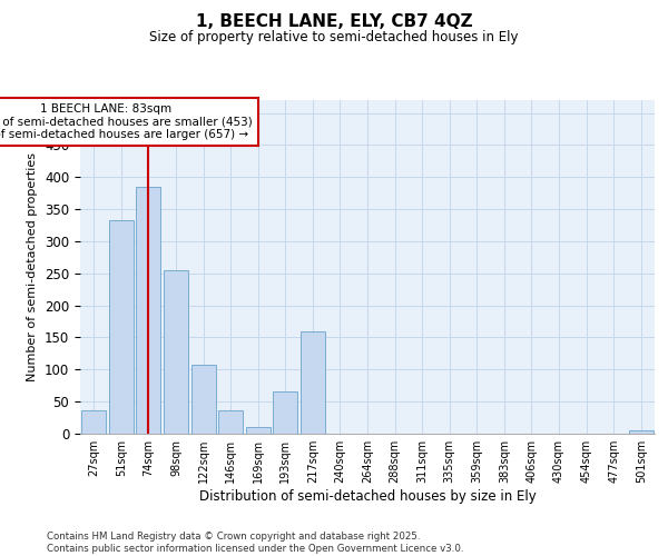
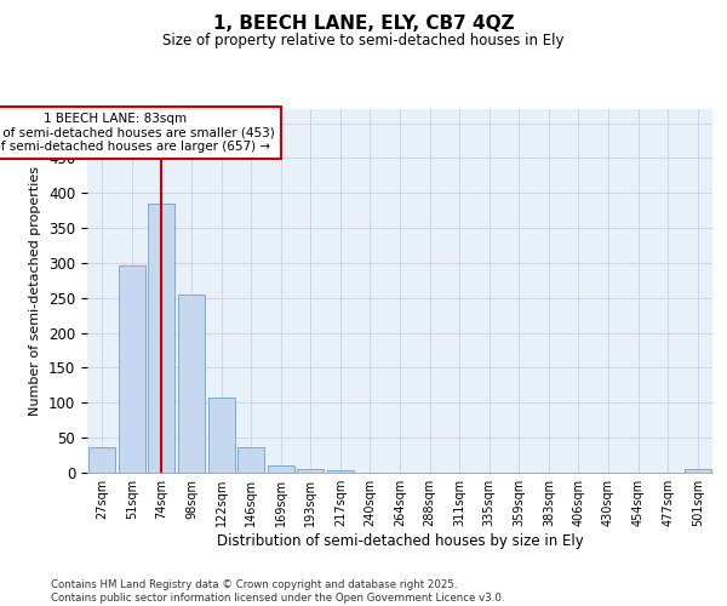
51sqm: 332 -> 296
193sqm: 66 -> 6
217sqm: 160 -> 4
